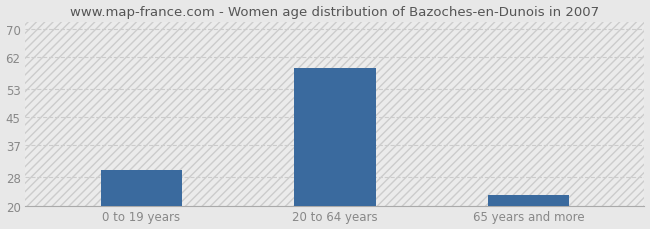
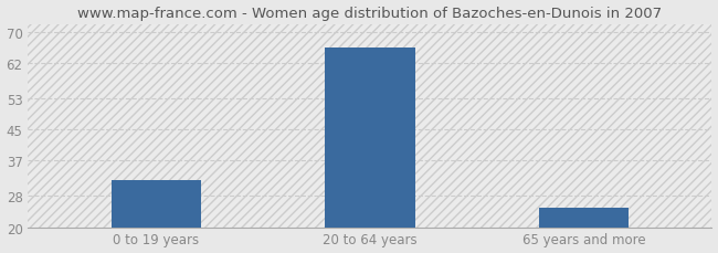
0 to 19 years: 30 -> 32
20 to 64 years: 59 -> 66
65 years and more: 23 -> 25
